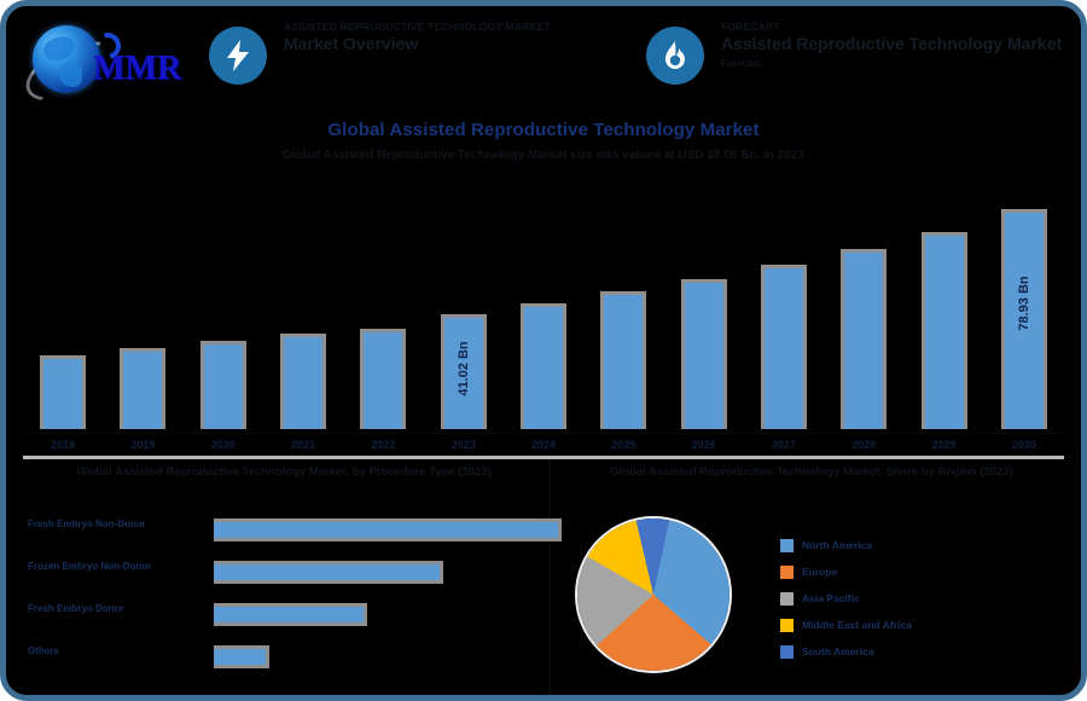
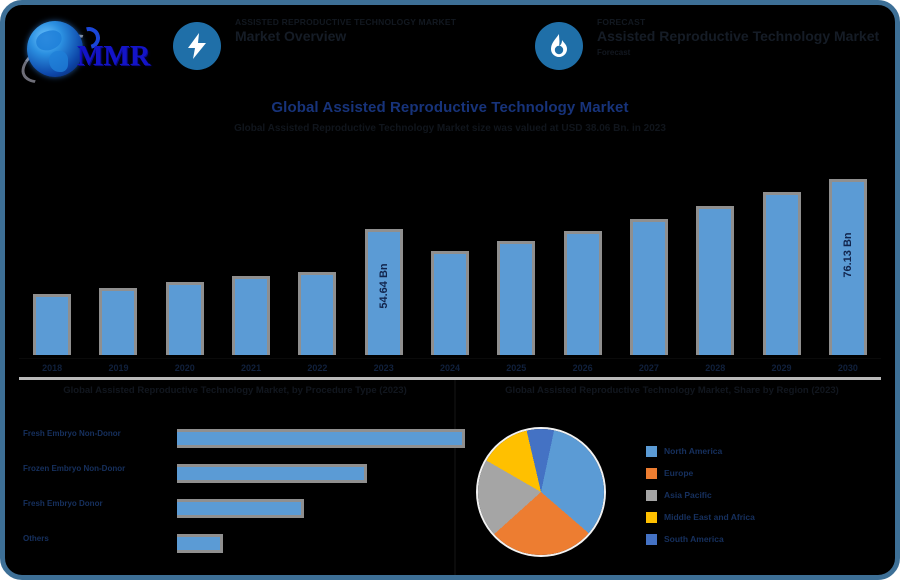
2023: 41.02 -> 54.64
2030: 78.93 -> 76.13
